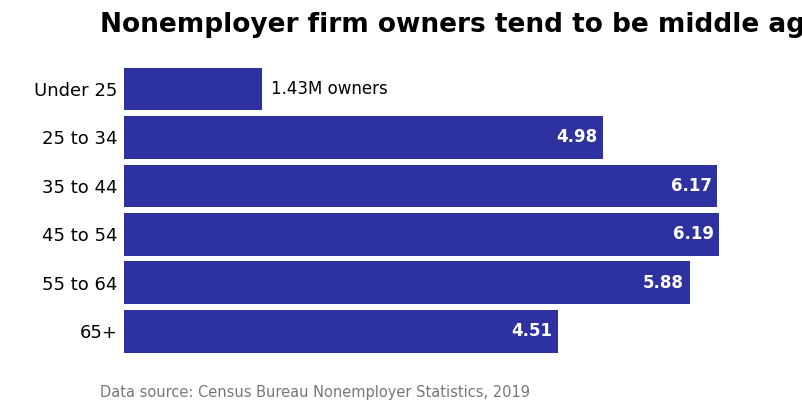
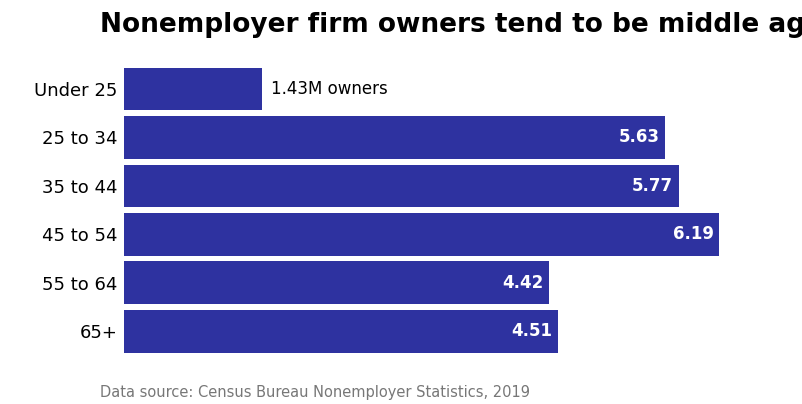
25 to 34: 4.98 -> 5.63
35 to 44: 6.17 -> 5.77
55 to 64: 5.88 -> 4.42
